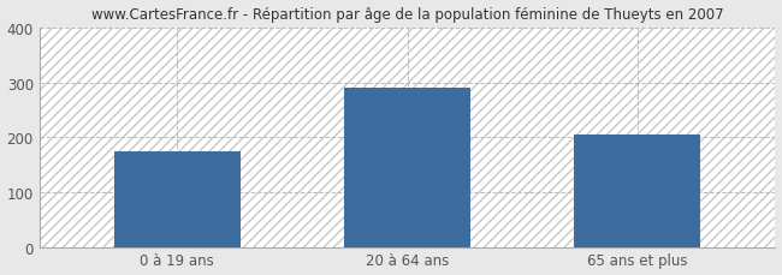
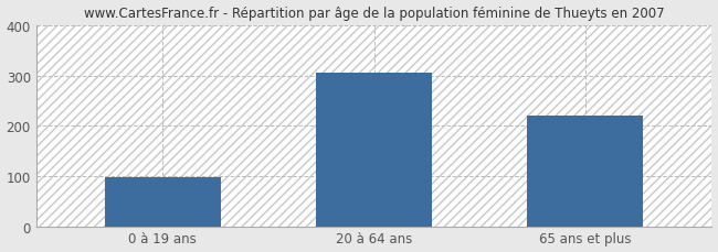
0 à 19 ans: 175 -> 97
20 à 64 ans: 290 -> 305
65 ans et plus: 205 -> 221
